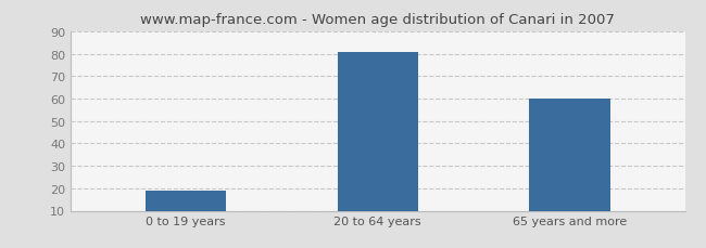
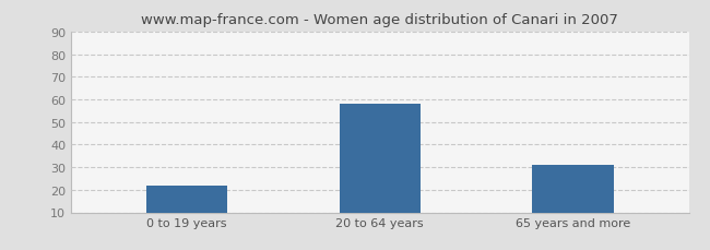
0 to 19 years: 19 -> 22
20 to 64 years: 81 -> 58
65 years and more: 60 -> 31
